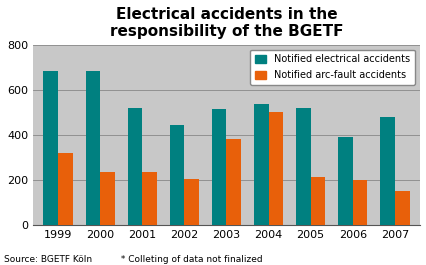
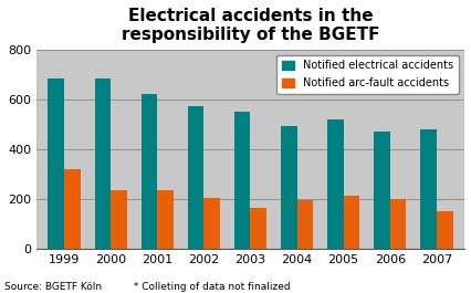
Notified electrical accidents/2001: 520 -> 620
Notified electrical accidents/2002: 445 -> 570
Notified electrical accidents/2003: 515 -> 548
Notified arc-fault accidents/2003: 380 -> 163
Notified electrical accidents/2004: 535 -> 490
Notified arc-fault accidents/2004: 500 -> 193
Notified electrical accidents/2006: 390 -> 468
